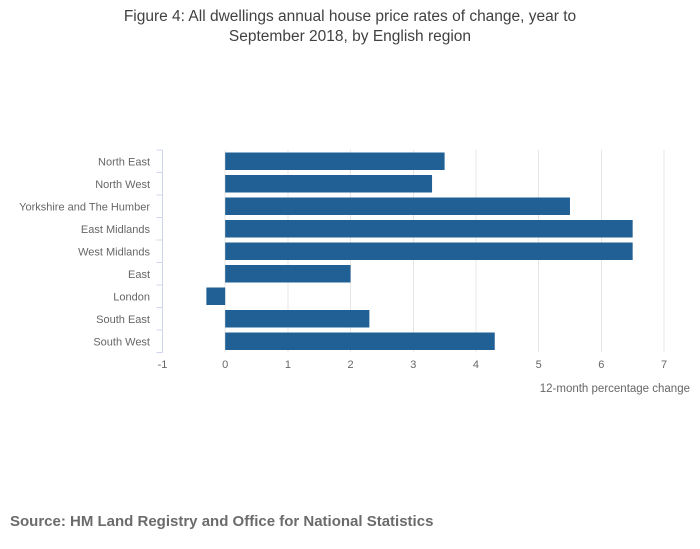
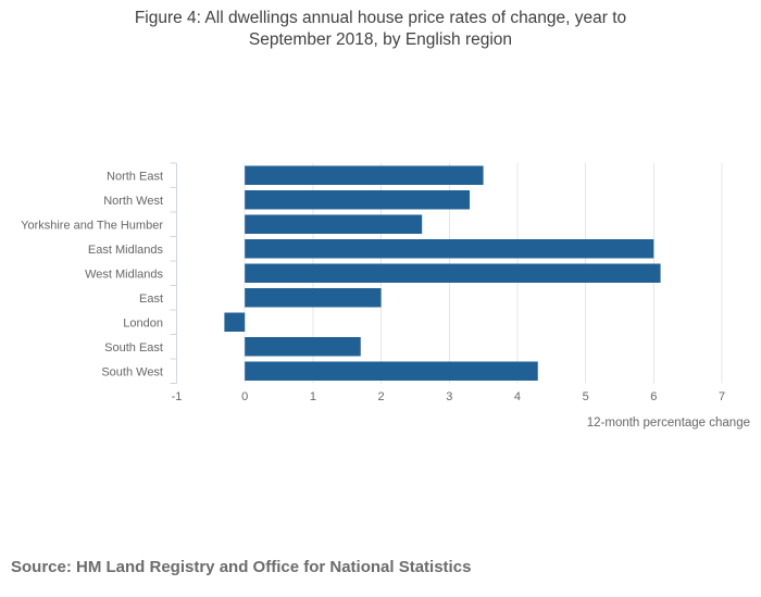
Yorkshire and The Humber: 5.5 -> 2.6
East Midlands: 6.5 -> 6.0
West Midlands: 6.5 -> 6.1
South East: 2.3 -> 1.7
